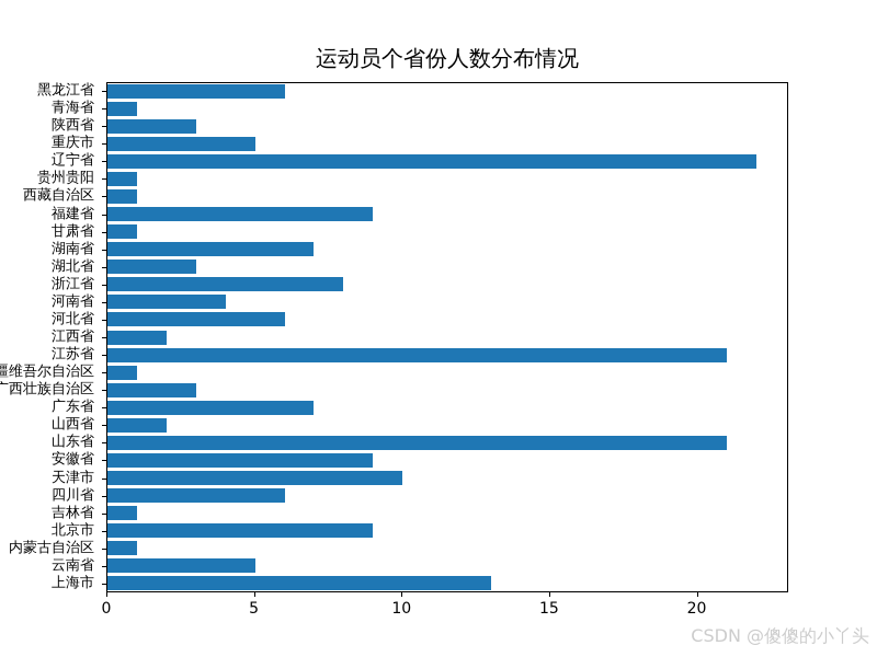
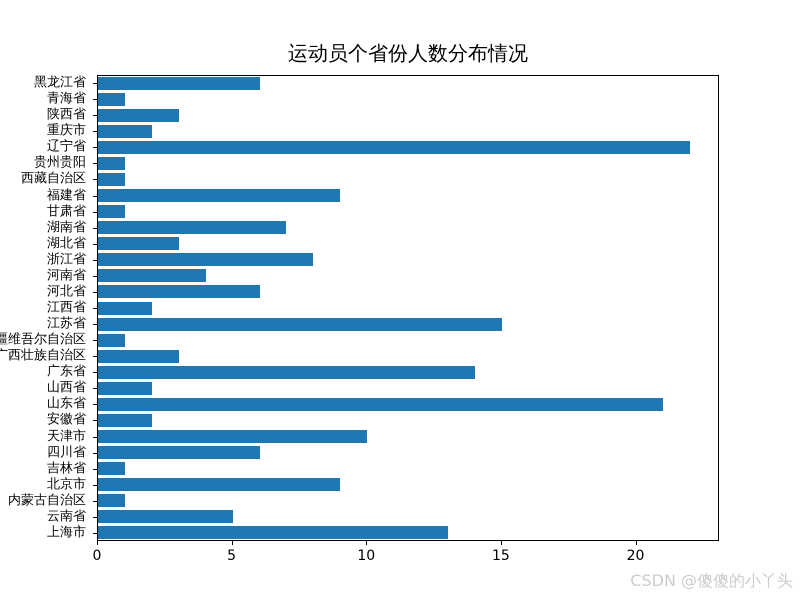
重庆市: 5 -> 2
江苏省: 21 -> 15
广东省: 7 -> 14
安徽省: 9 -> 2
